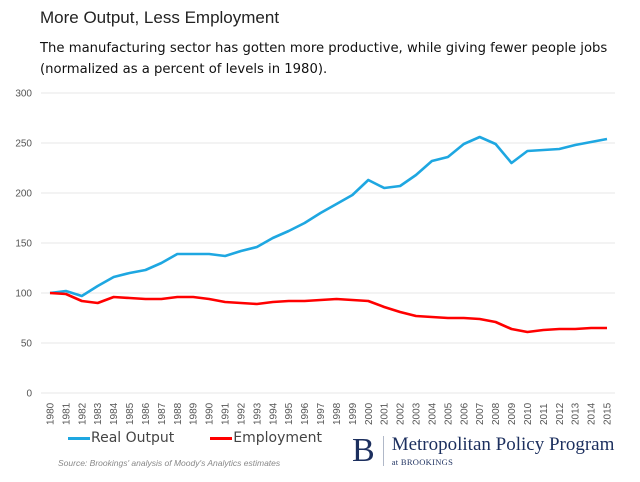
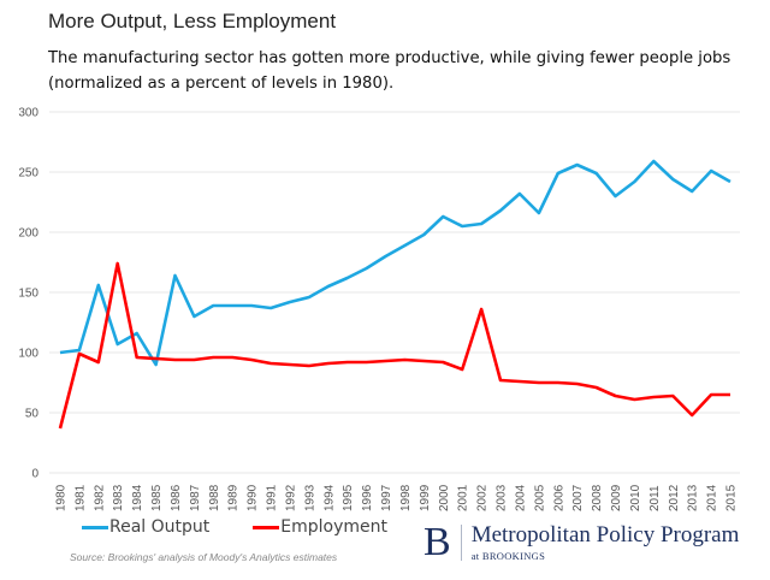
Employment/1980: 100 -> 37
Real Output/1982: 97 -> 156
Employment/1983: 90 -> 174
Real Output/1985: 120 -> 90
Real Output/1986: 123 -> 164
Employment/2002: 81 -> 136
Real Output/2005: 236 -> 216
Real Output/2011: 243 -> 259
Real Output/2013: 248 -> 234
Employment/2013: 64 -> 48
Real Output/2015: 254 -> 242
